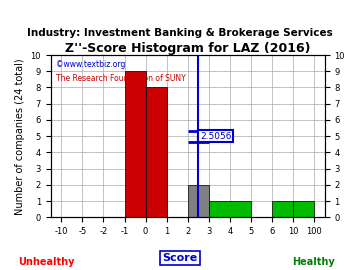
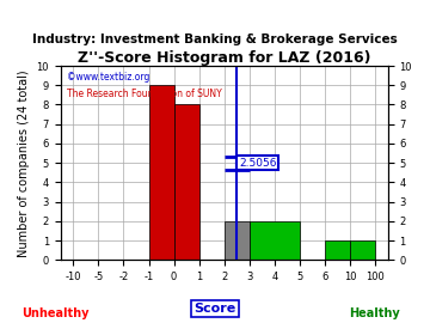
4: 1 -> 2
